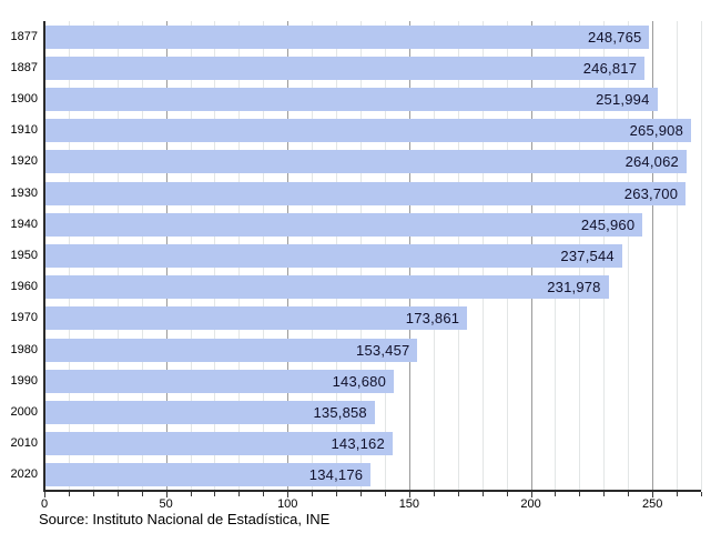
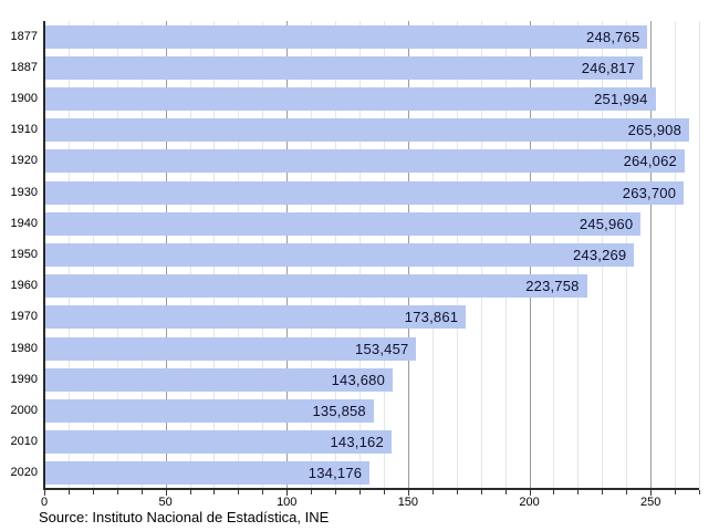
1950: 237,544 -> 243,269
1960: 231,978 -> 223,758
